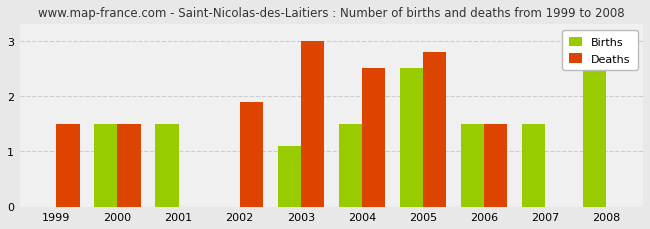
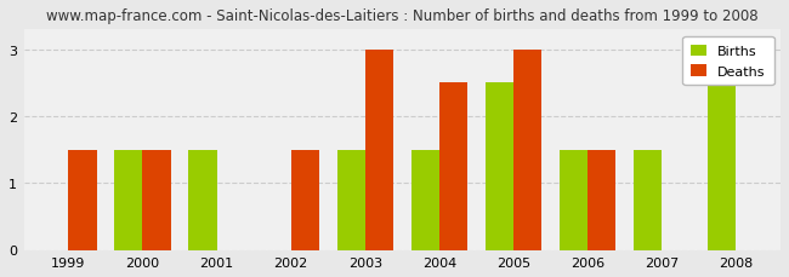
Deaths/2002: 1.9 -> 1.5
Births/2003: 1.1 -> 1.5
Deaths/2005: 2.8 -> 3.0
